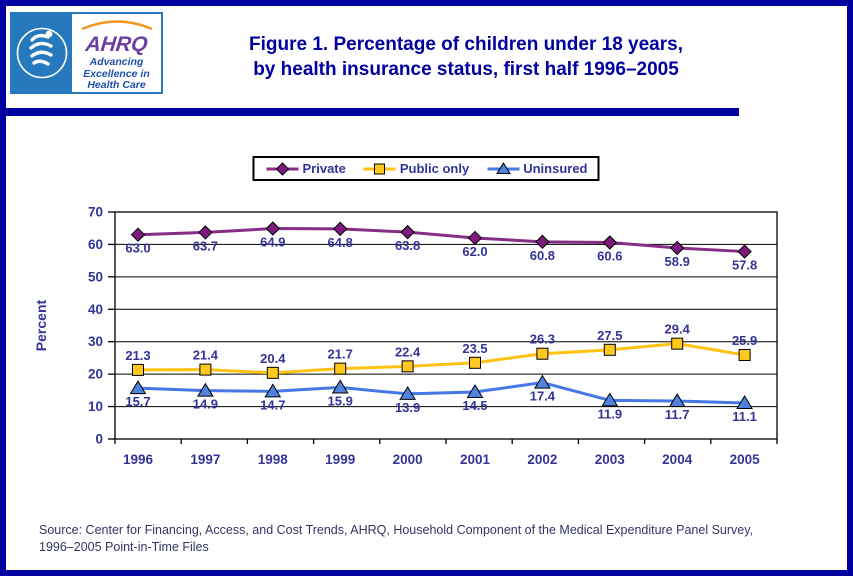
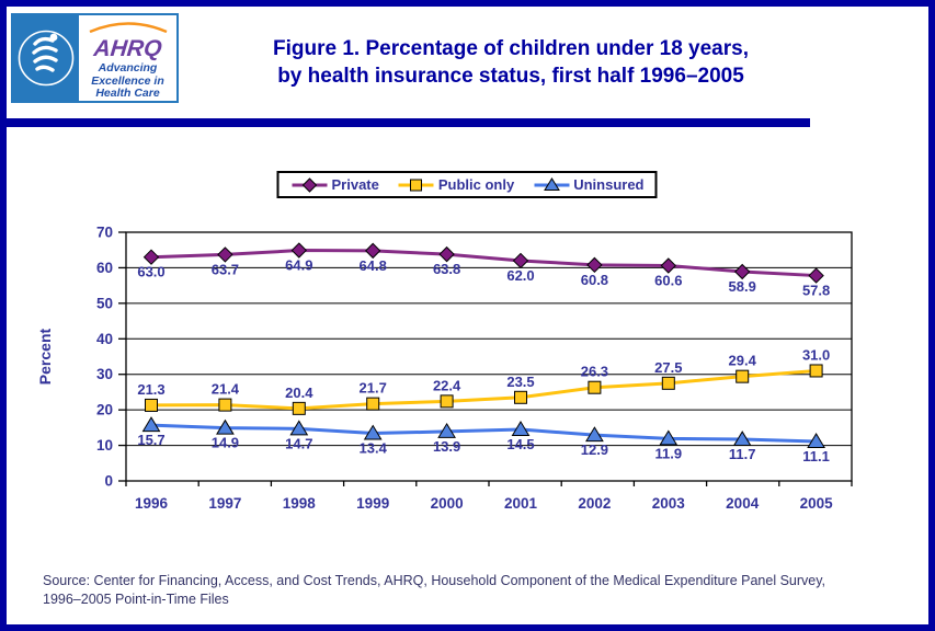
Uninsured/1999: 15.9 -> 13.4
Uninsured/2002: 17.4 -> 12.9
Public only/2005: 25.9 -> 31.0
